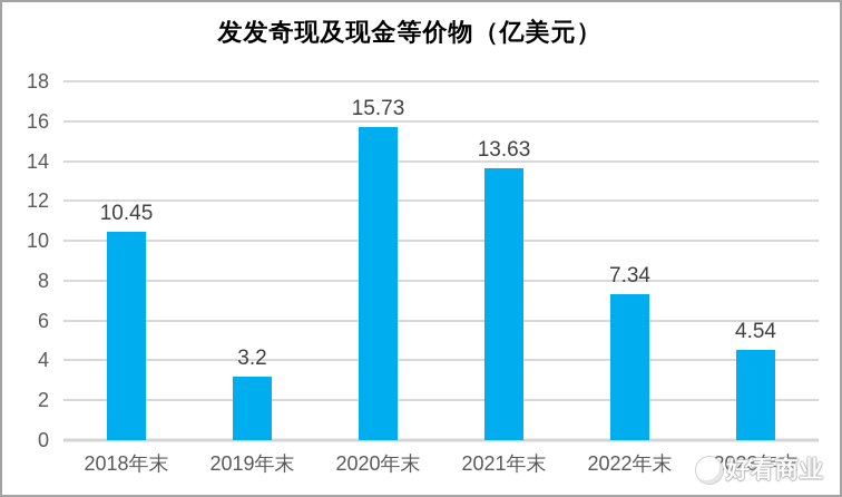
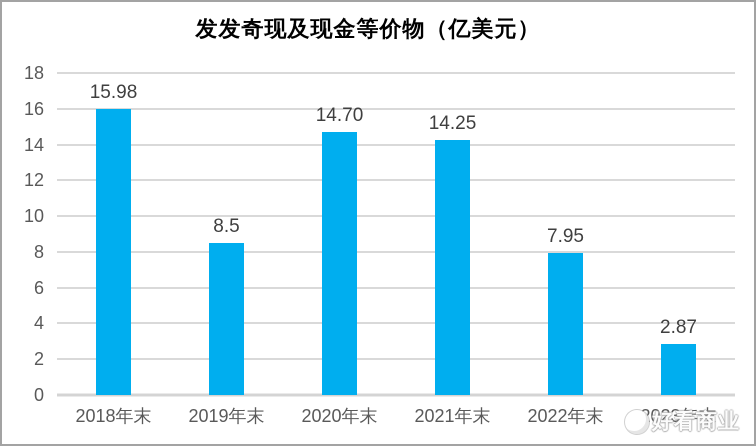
2018年末: 10.45 -> 15.98
2019年末: 3.2 -> 8.5
2020年末: 15.73 -> 14.70
2021年末: 13.63 -> 14.25
2022年末: 7.34 -> 7.95
2023年末: 4.54 -> 2.87
